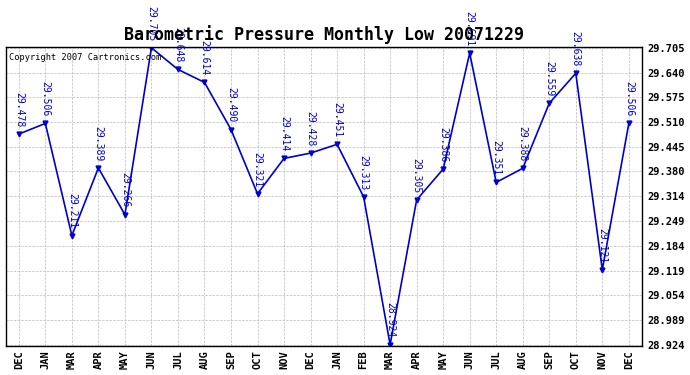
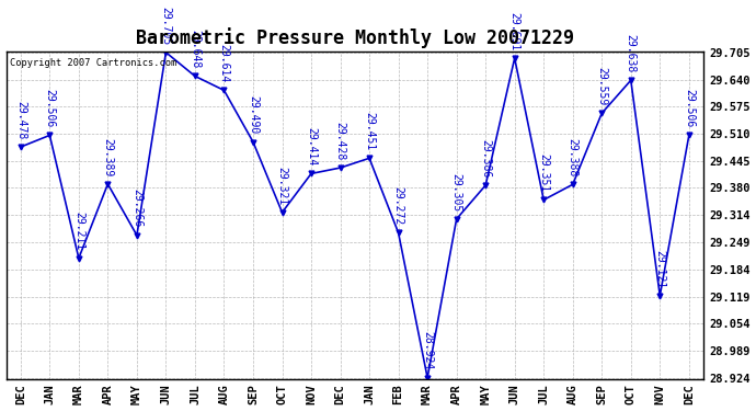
FEB: 29.313 -> 29.272
